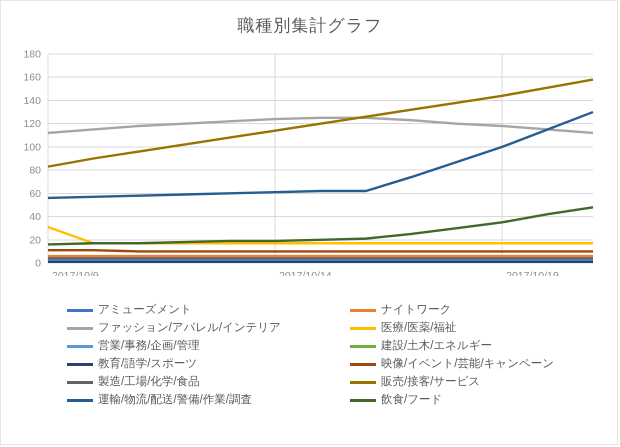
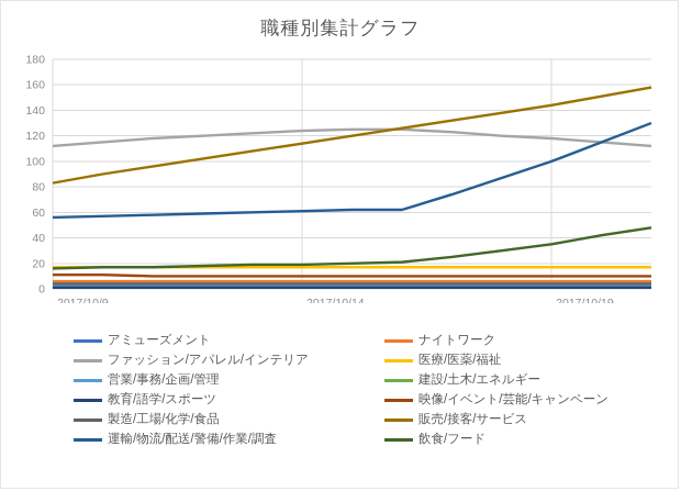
医療/医薬/福祉/2017/10/9: 31 -> 17
